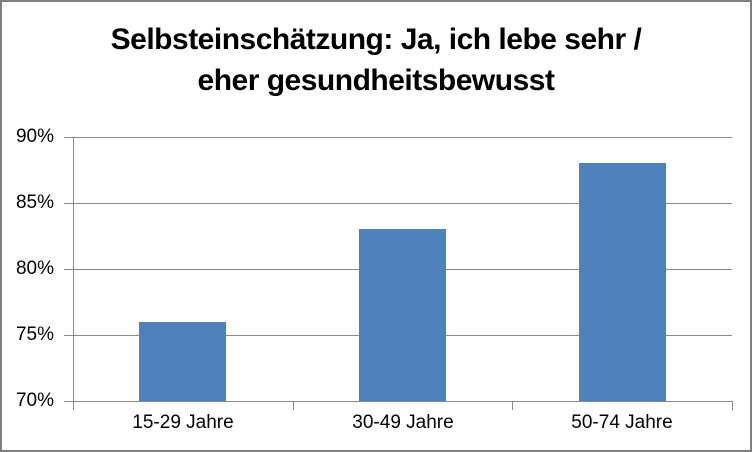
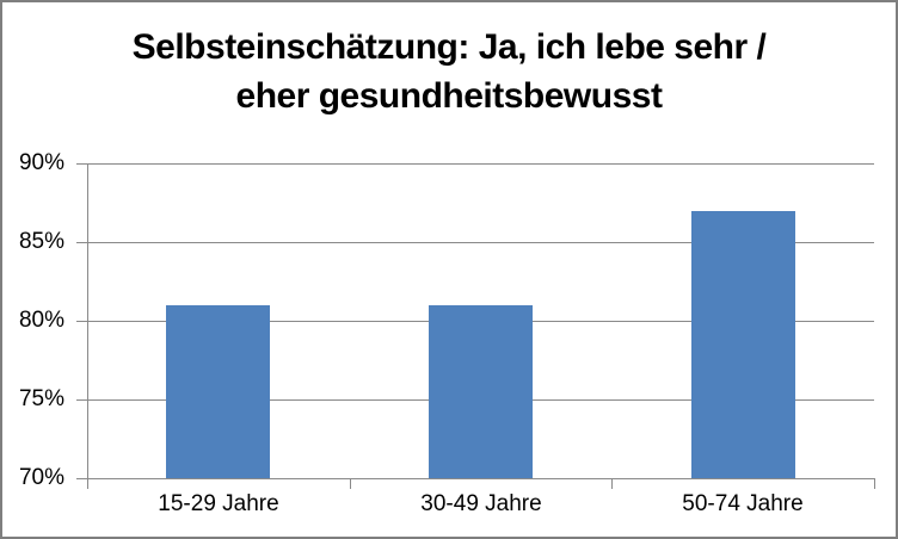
15-29 Jahre: 76% -> 81%
30-49 Jahre: 83% -> 81%
50-74 Jahre: 88% -> 87%
